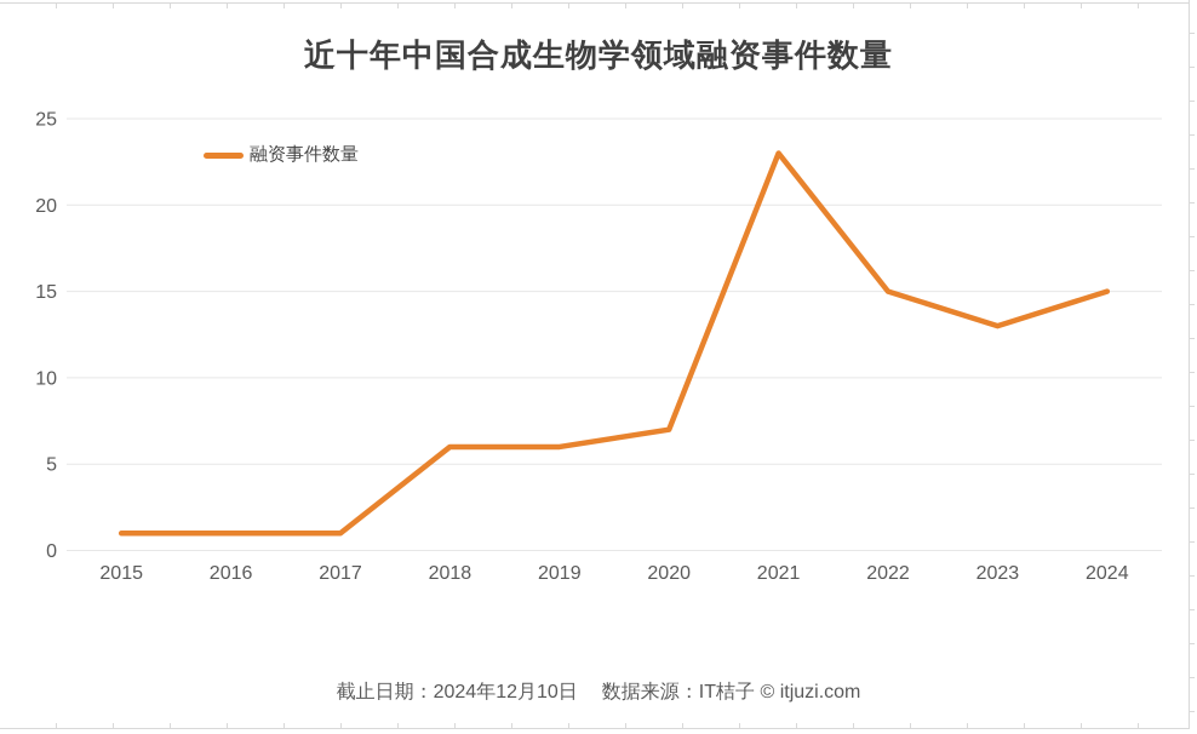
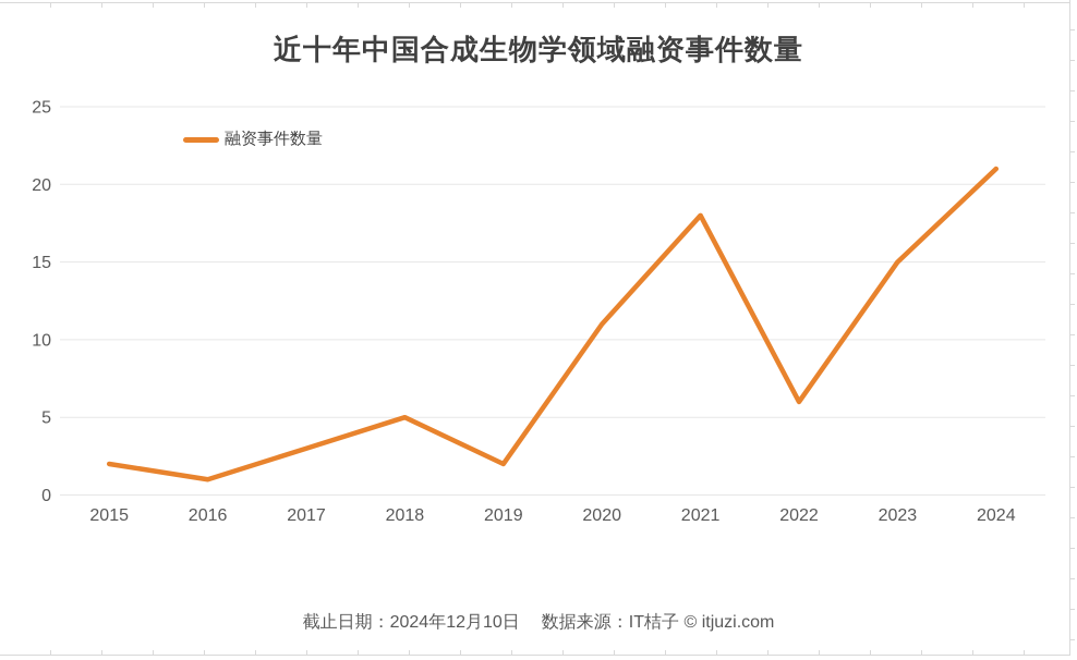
2015: 1 -> 2
2017: 1 -> 3
2018: 6 -> 5
2019: 6 -> 2
2020: 7 -> 11
2021: 23 -> 18
2022: 15 -> 6
2023: 13 -> 15
2024: 15 -> 21
